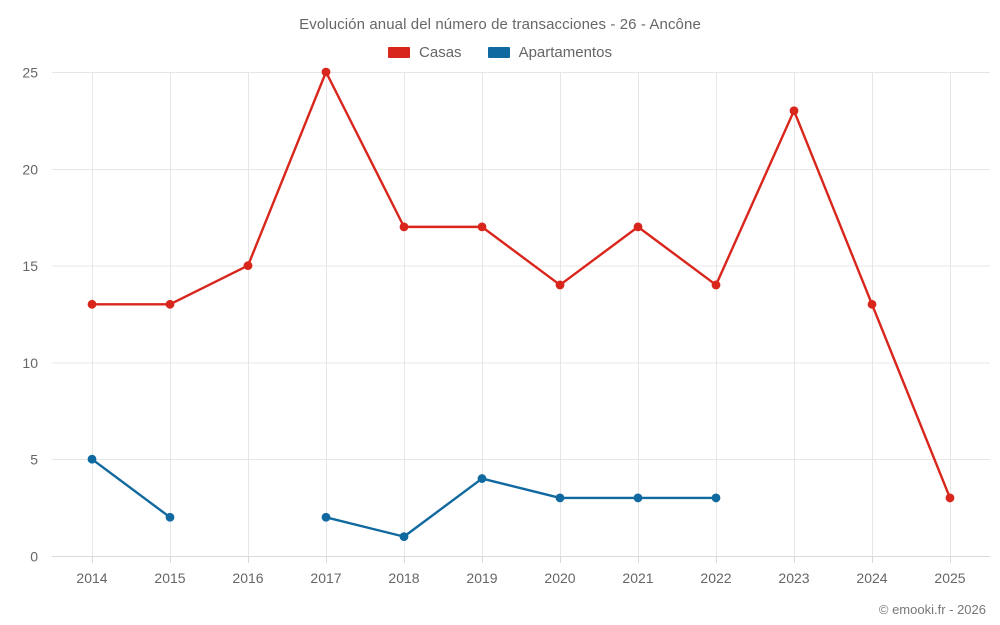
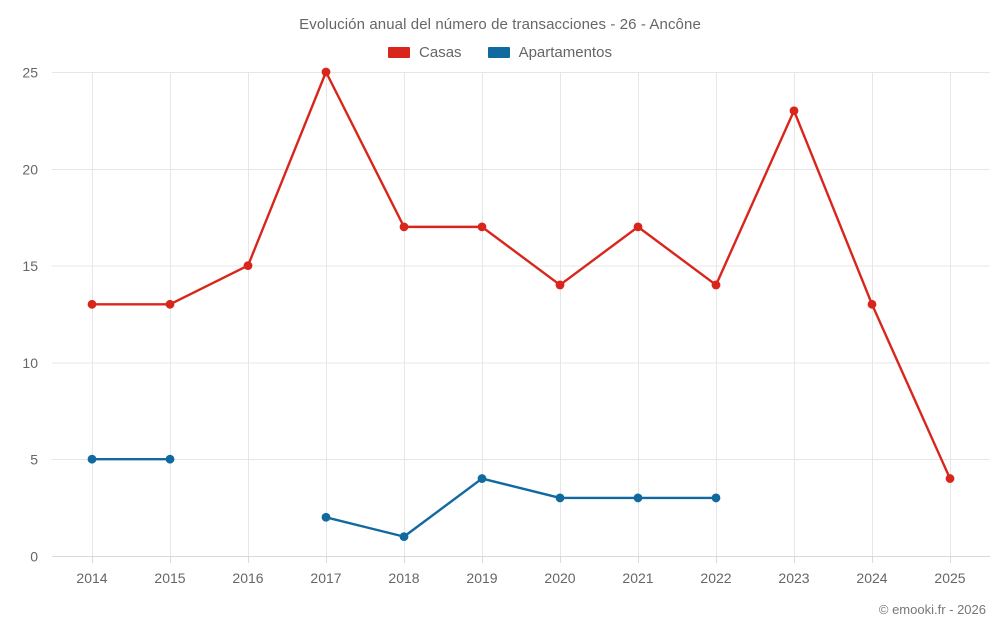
Apartamentos/2015: 2 -> 5
Casas/2025: 3 -> 4
